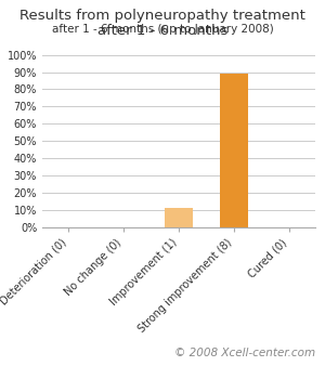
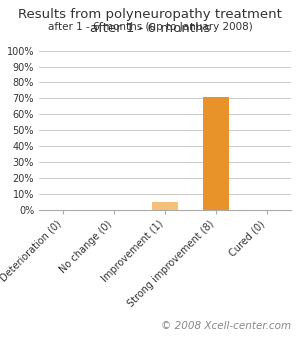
Improvement (1): 11% -> 5%
Strong improvement (8): 89% -> 71%
